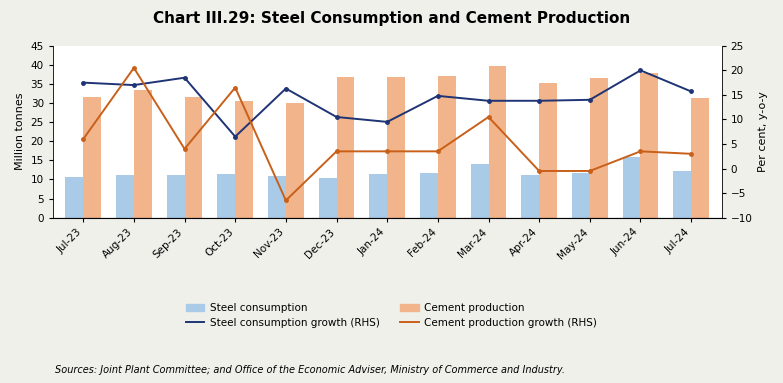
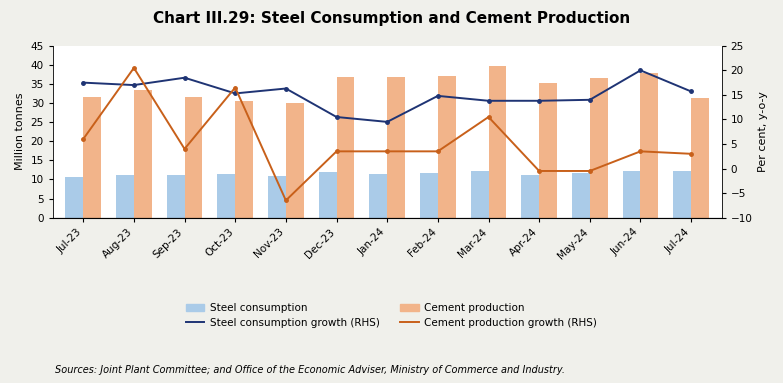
Steel consumption growth (RHS)/Oct-23: 6.5 -> 15.3
Steel consumption/Dec-23: 10.5 -> 12.0
Steel consumption/Mar-24: 14.0 -> 12.3
Steel consumption/Jun-24: 16.0 -> 12.1
